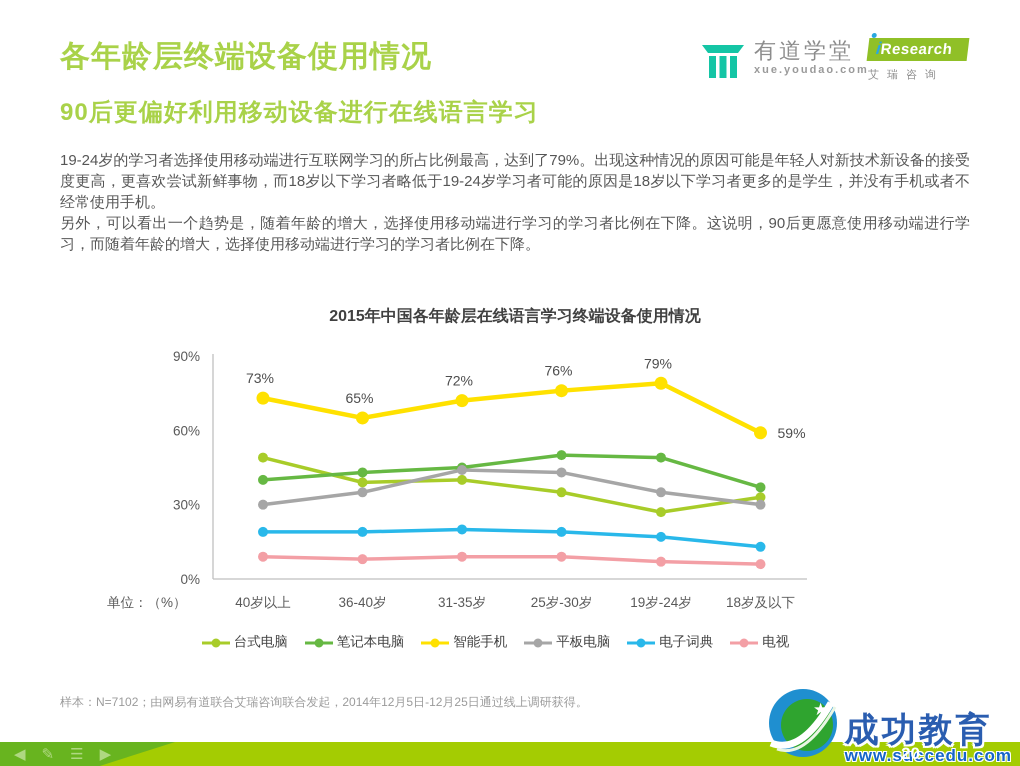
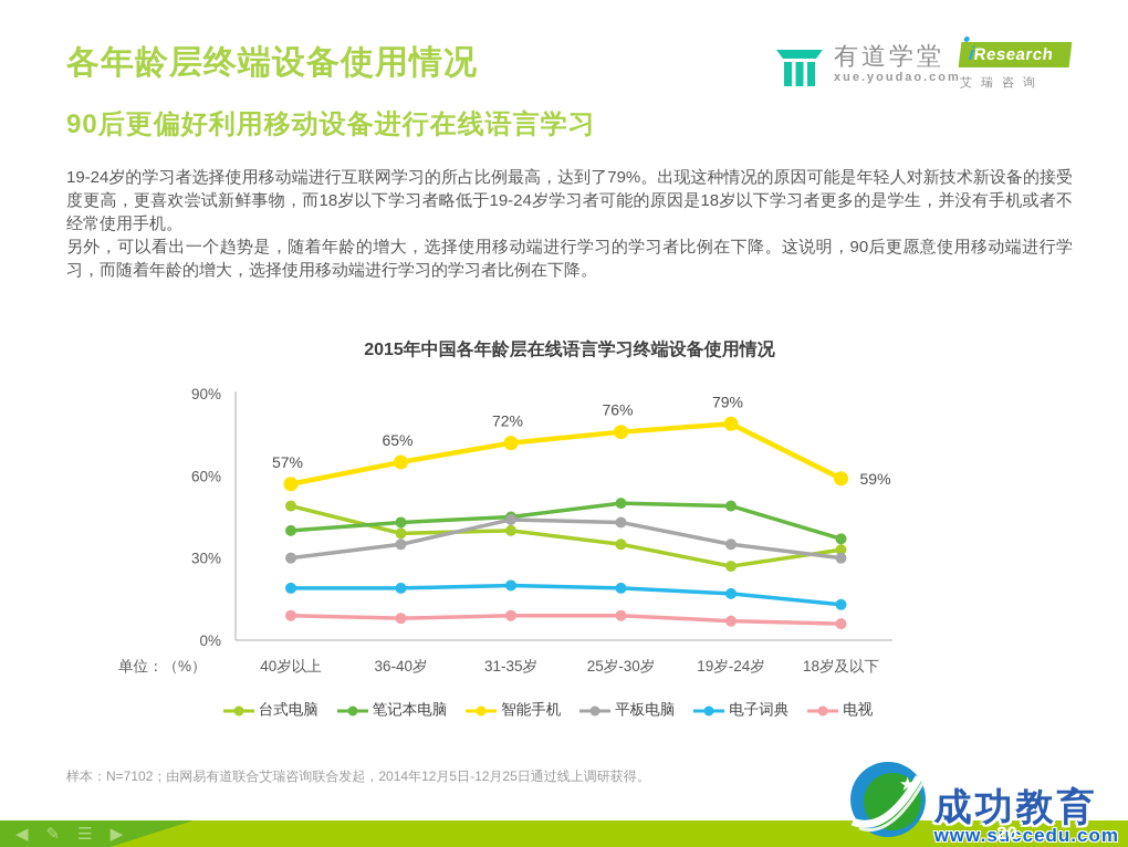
智能手机/40岁以上: 73% -> 57%
